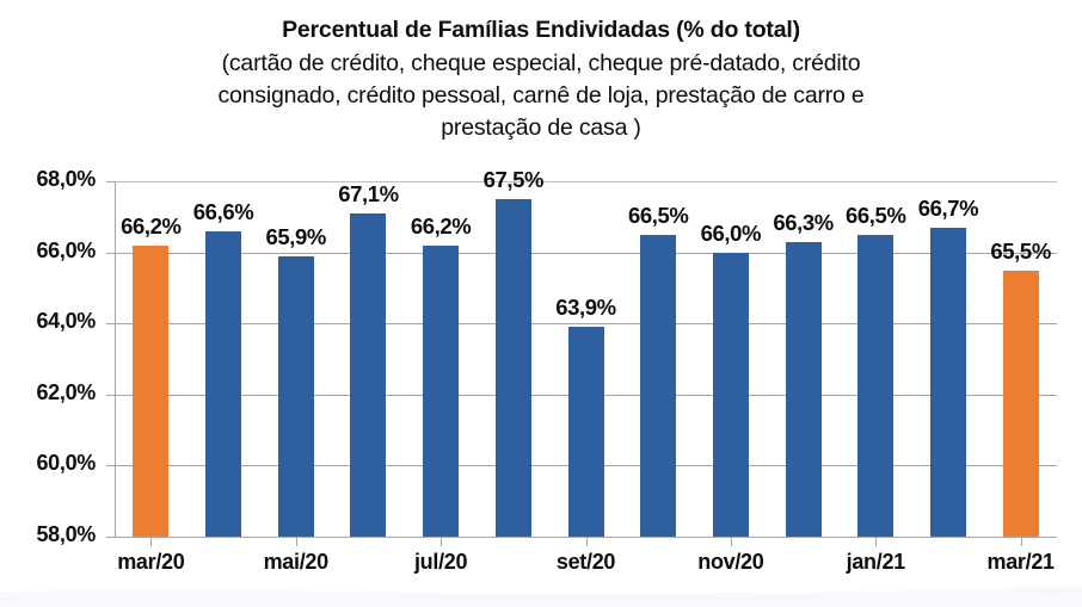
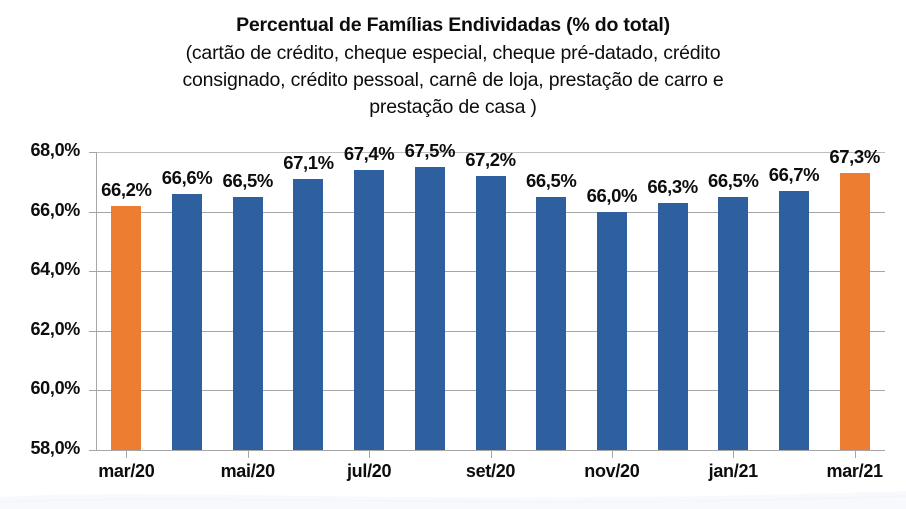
mai/20: 65,9% -> 66,5%
jul/20: 66,2% -> 67,4%
set/20: 63,9% -> 67,2%
mar/21: 65,5% -> 67,3%
